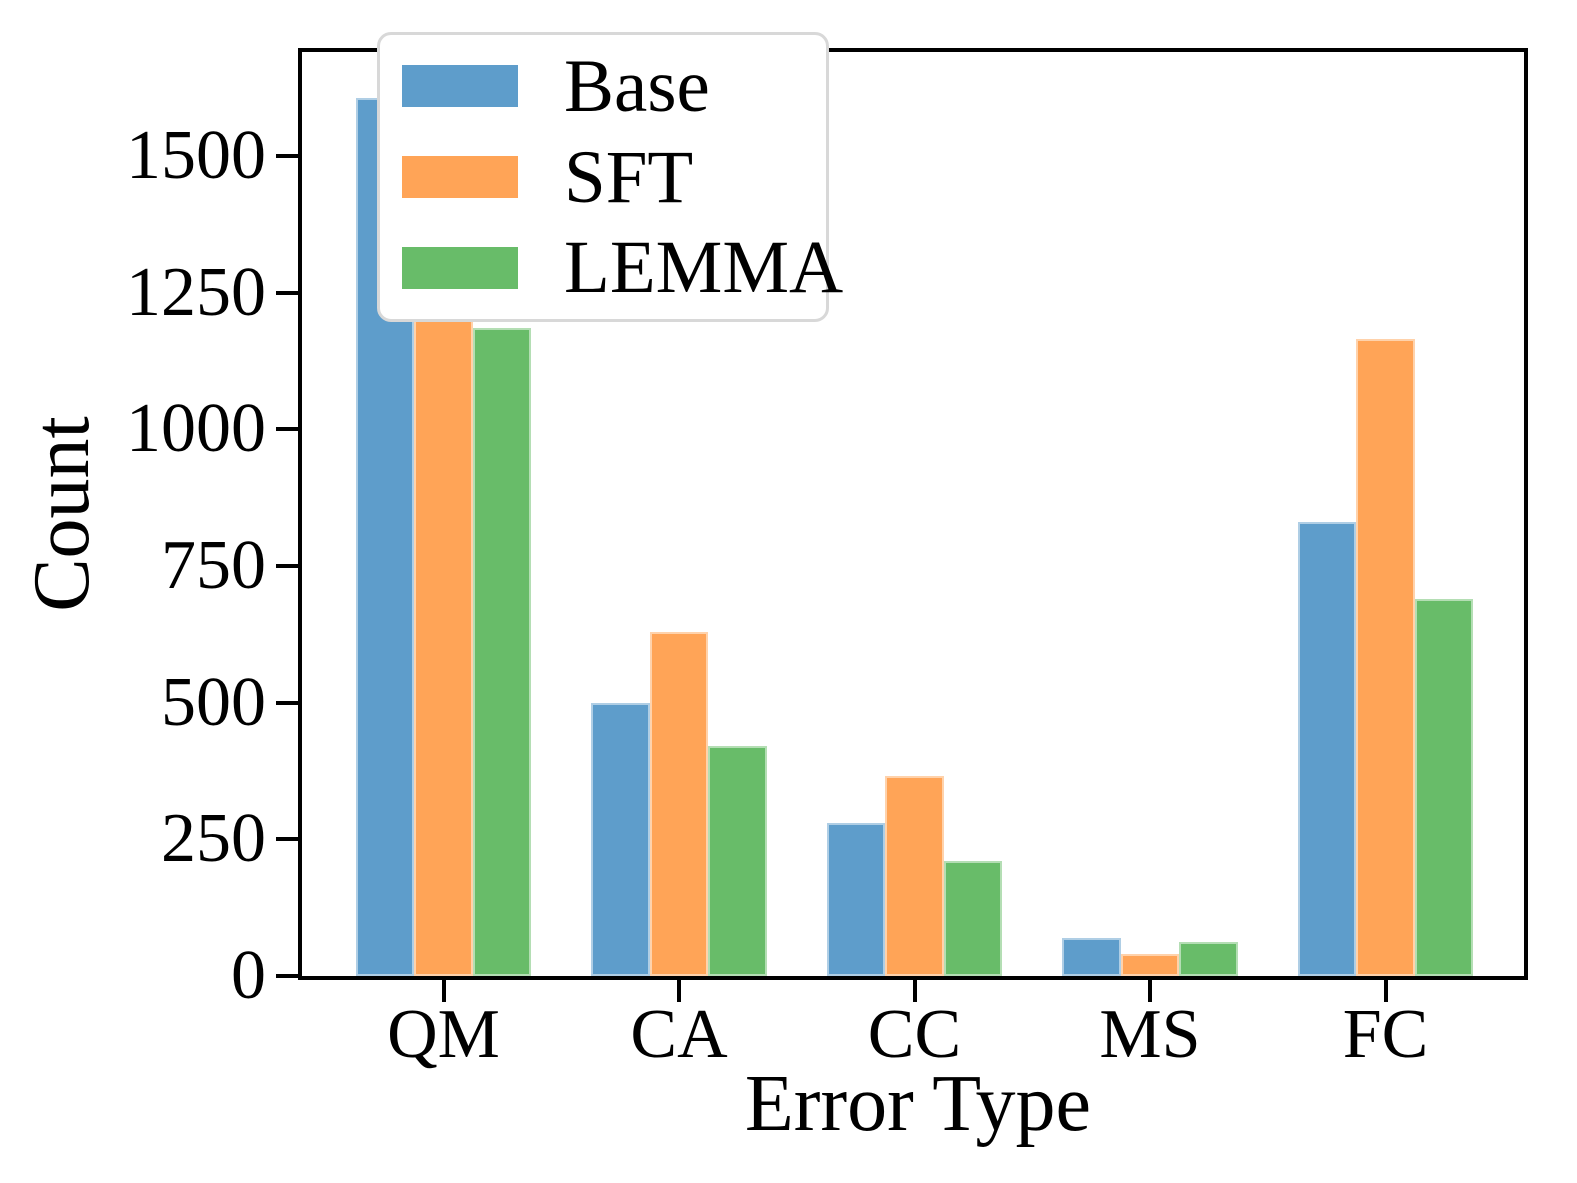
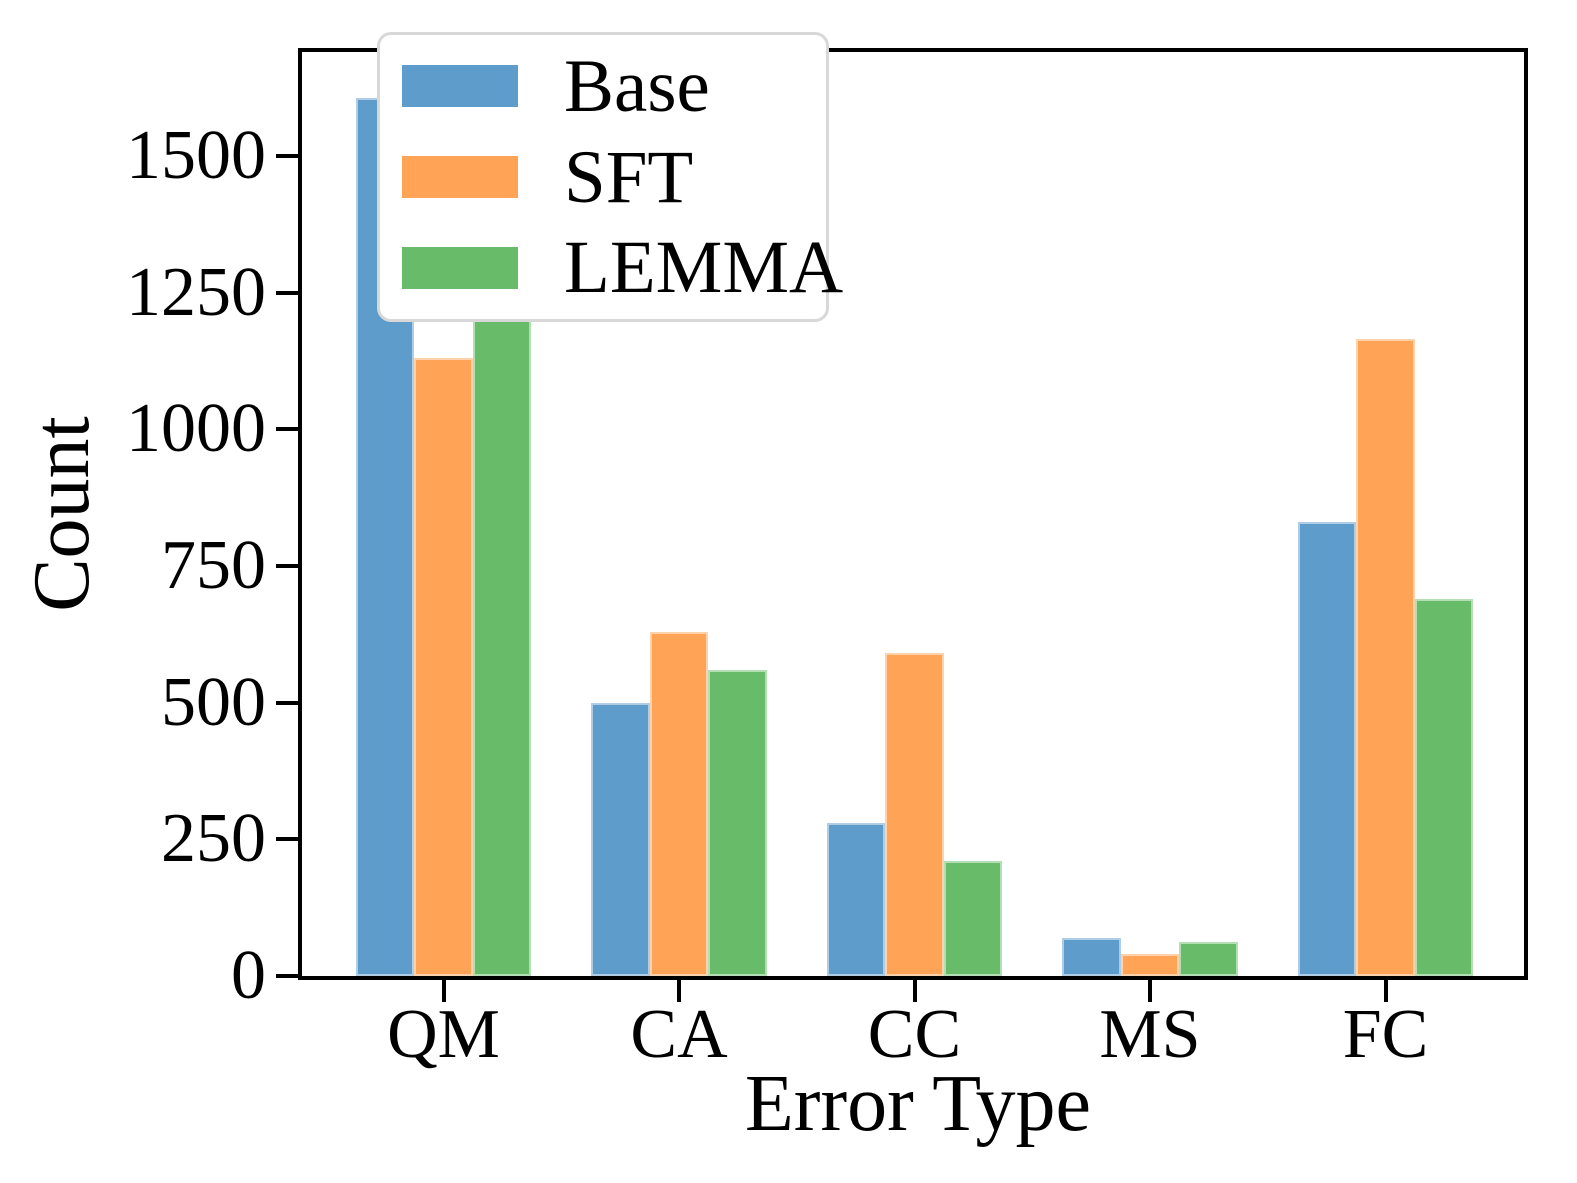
SFT/QM: 1590 -> 1130
LEMMA/QM: 1180 -> 1260
LEMMA/CA: 420 -> 560
SFT/CC: 360 -> 590
